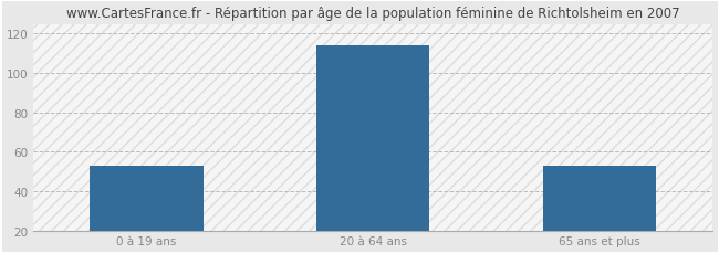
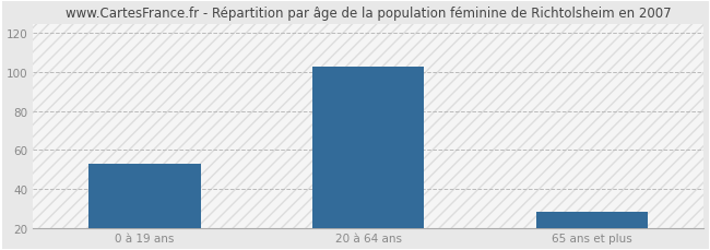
20 à 64 ans: 114 -> 103
65 ans et plus: 53 -> 28
